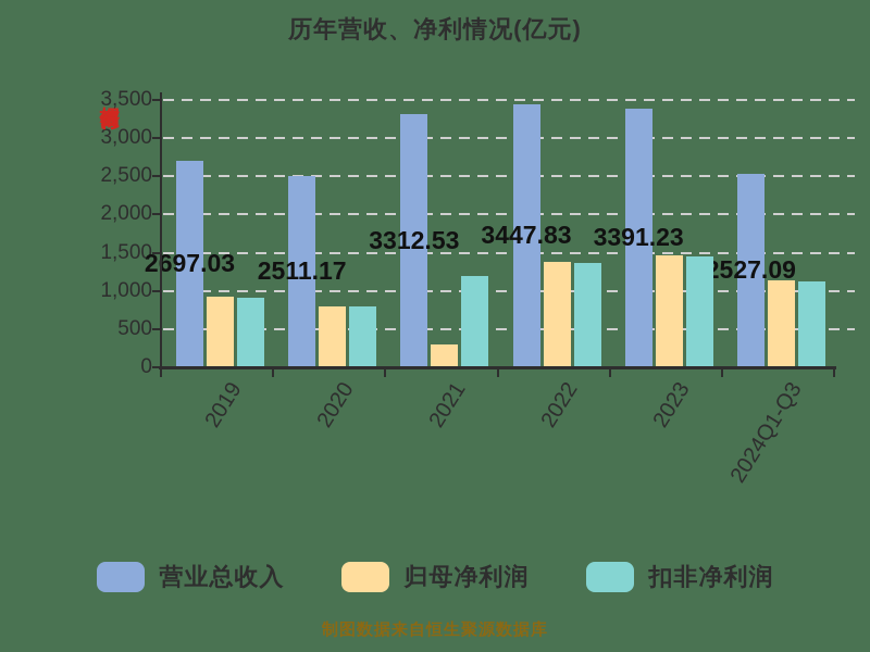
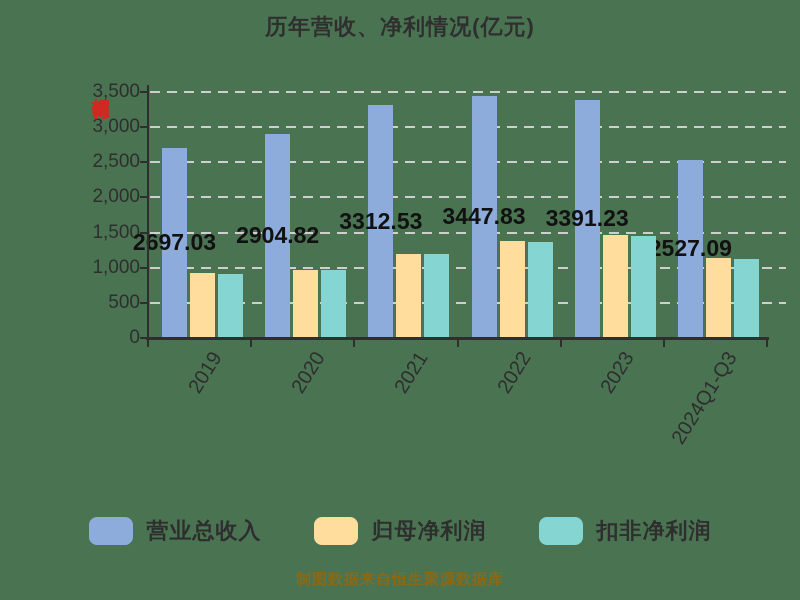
营业总收入/2020: 2511.17 -> 2904.82
归母净利润/2020: 800 -> 1000
扣非净利润/2020: 800 -> 1000
归母净利润/2021: 300 -> 1200
